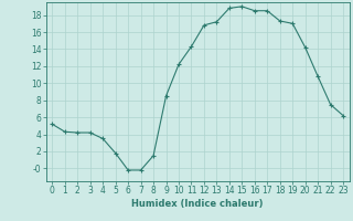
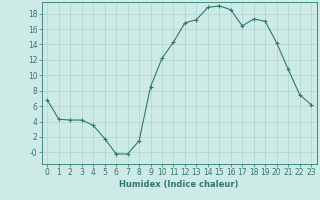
0: 5.2 -> 6.8
17: 18.5 -> 16.4
